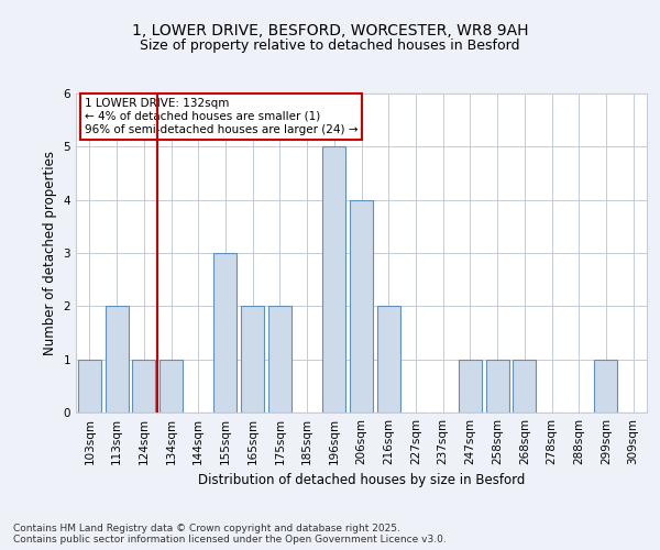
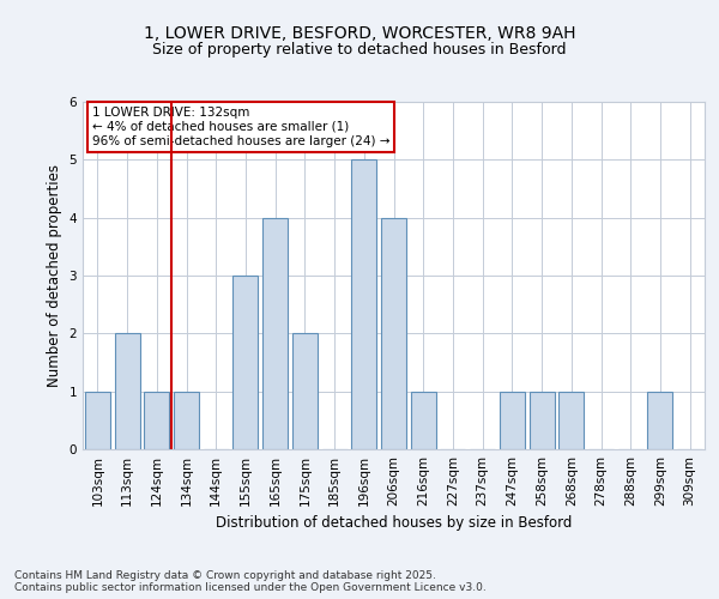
165sqm: 2 -> 4
216sqm: 2 -> 1
